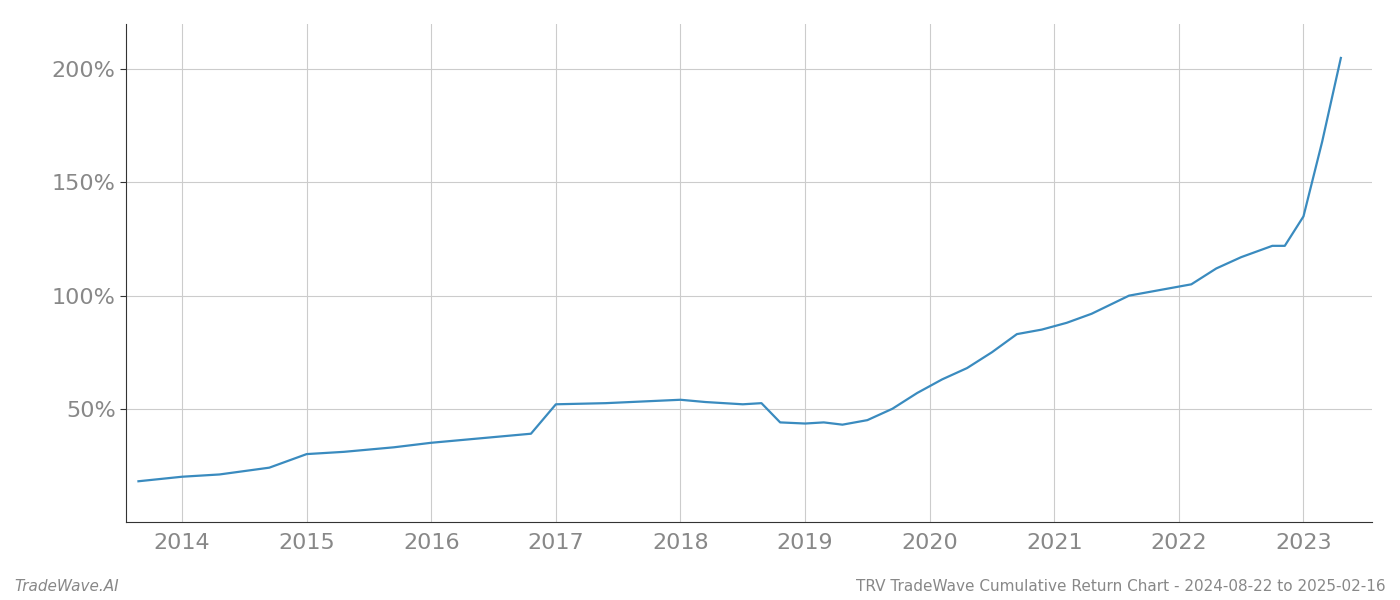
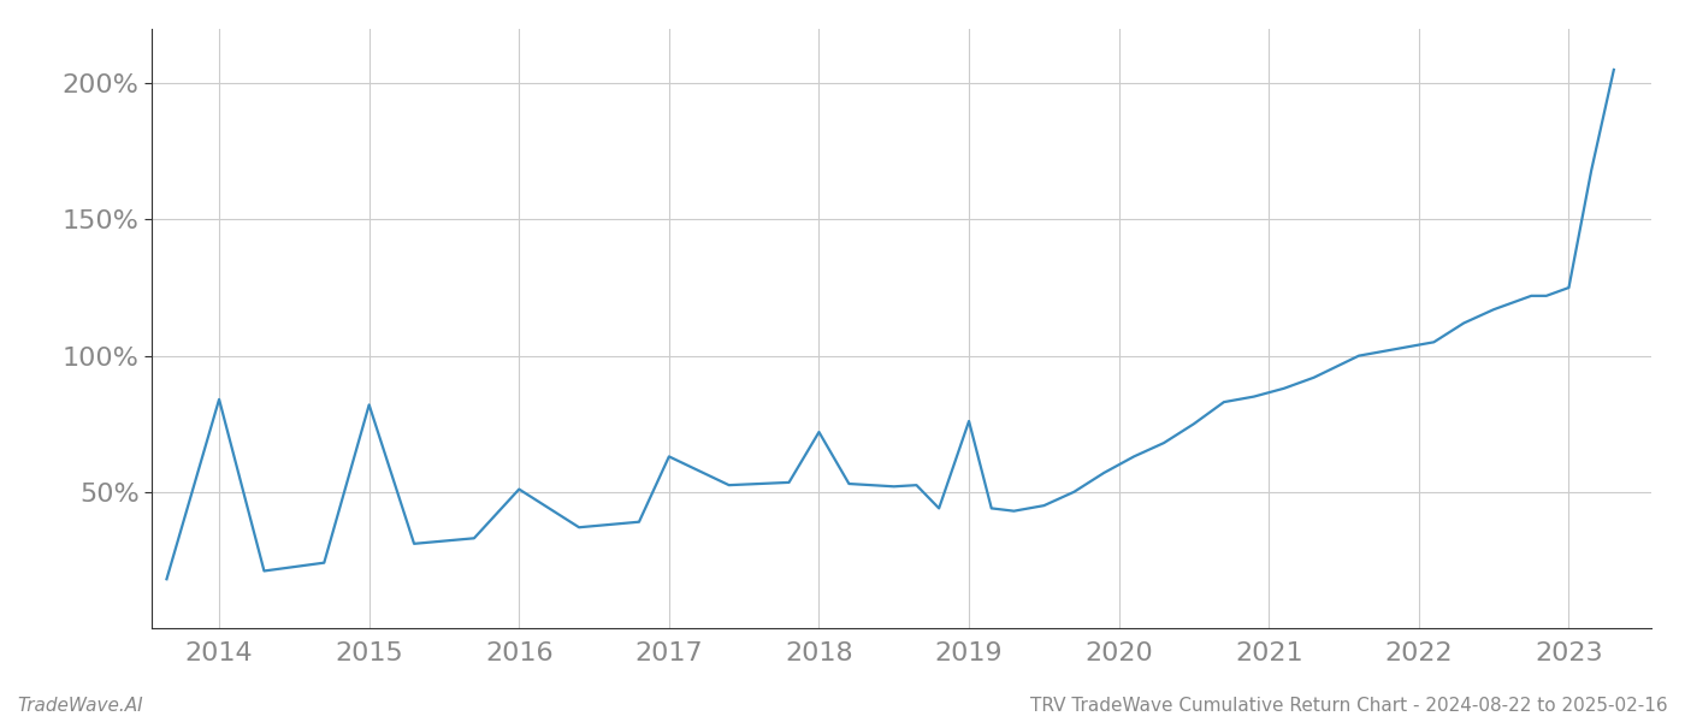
2014: 20.0% -> 84.0%
2015: 30.0% -> 82.0%
2016: 35.0% -> 51.0%
2017: 52.0% -> 63.0%
2018: 54.0% -> 72.0%
2019: 43.5% -> 76.0%
2023: 135.0% -> 125.0%
